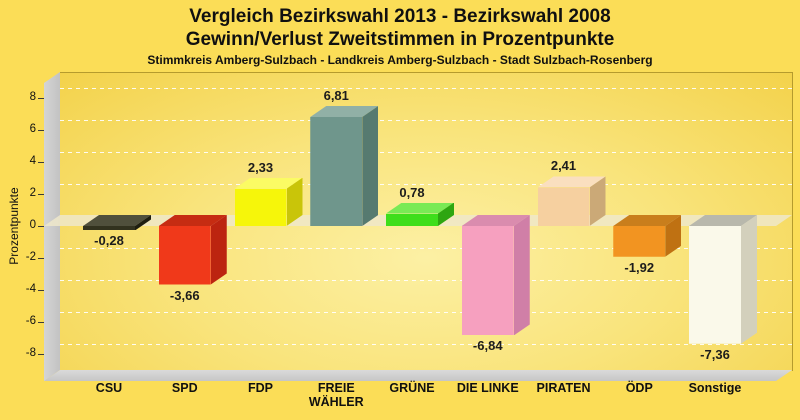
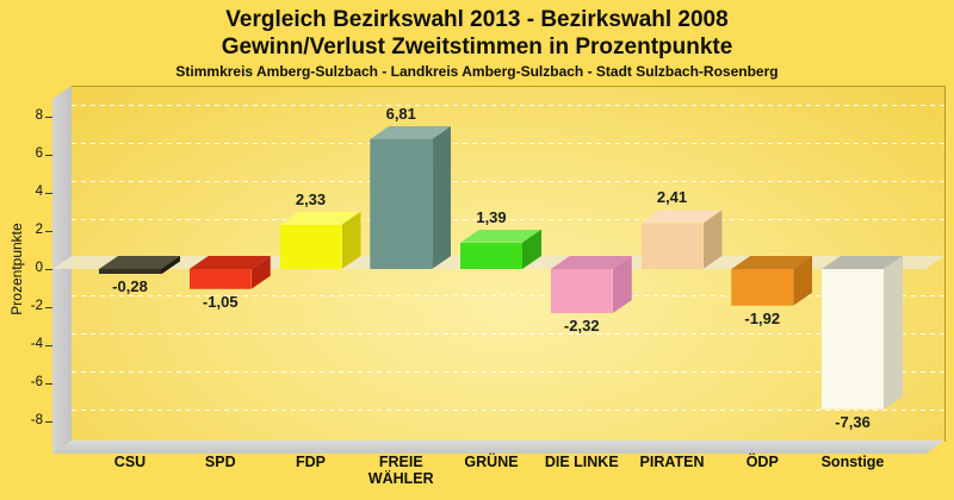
SPD: -3,66 -> -1,05
GRÜNE: 0,78 -> 1,39
DIE LINKE: -6,84 -> -2,32
